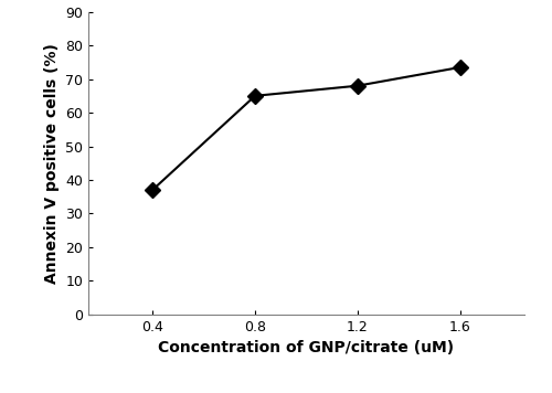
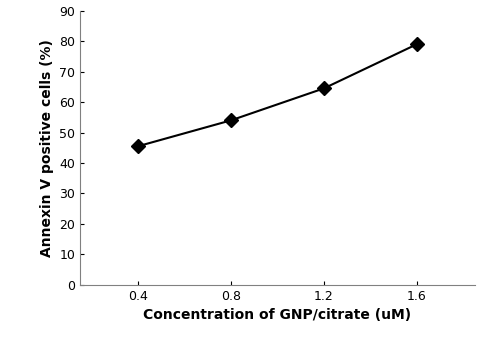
0.4: 37.0 -> 45.5
0.8: 65.0 -> 54.0
1.2: 68.0 -> 64.5
1.6: 73.5 -> 79.0
